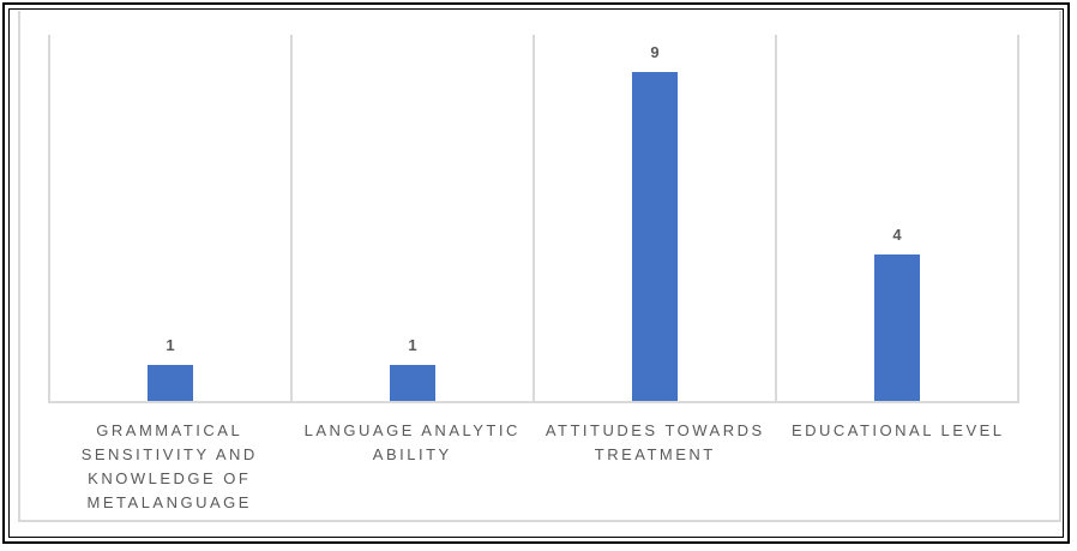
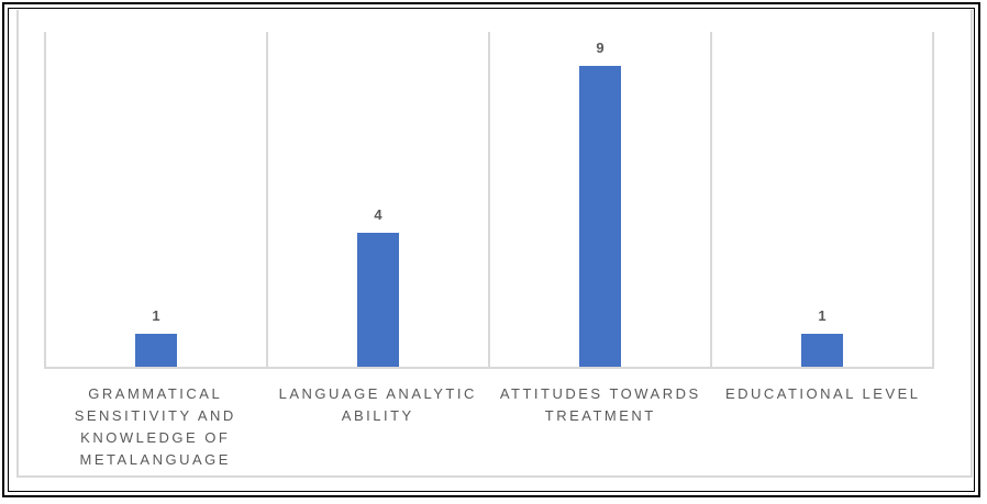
LANGUAGE ANALYTIC ABILITY: 1 -> 4
EDUCATIONAL LEVEL: 4 -> 1
